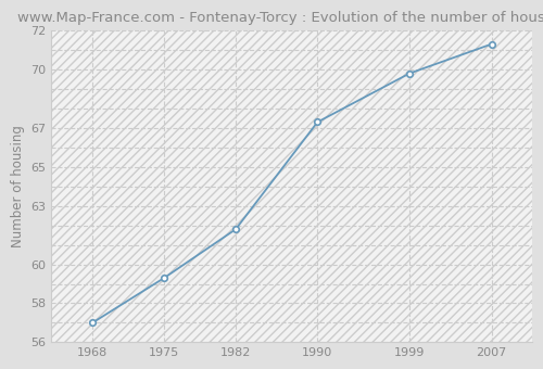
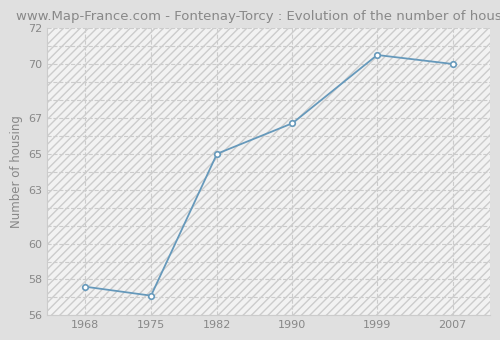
1968: 57.0 -> 57.6
1975: 59.3 -> 57.1
1982: 61.8 -> 65.0
1990: 67.3 -> 66.7
1999: 69.8 -> 70.5
2007: 71.3 -> 70.0
